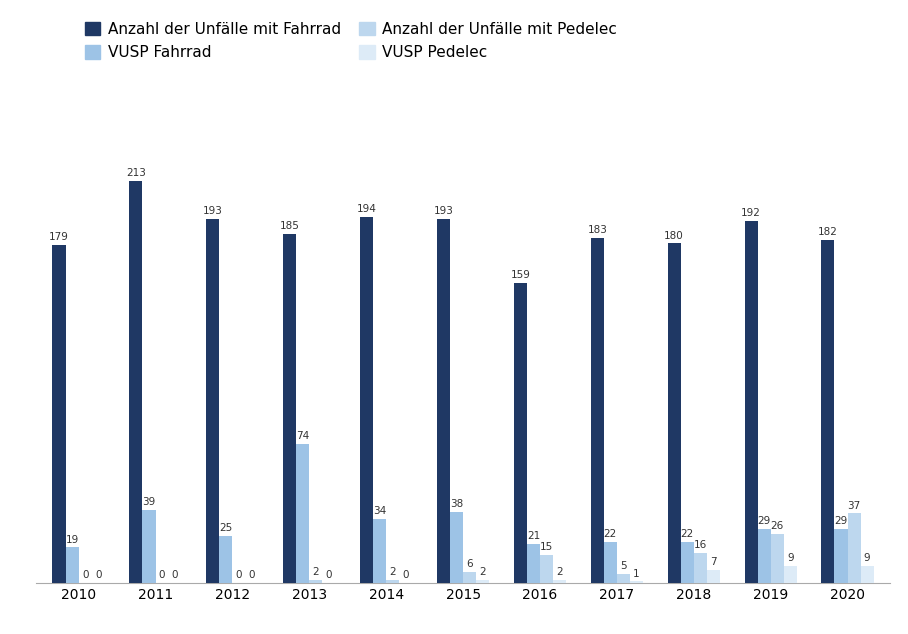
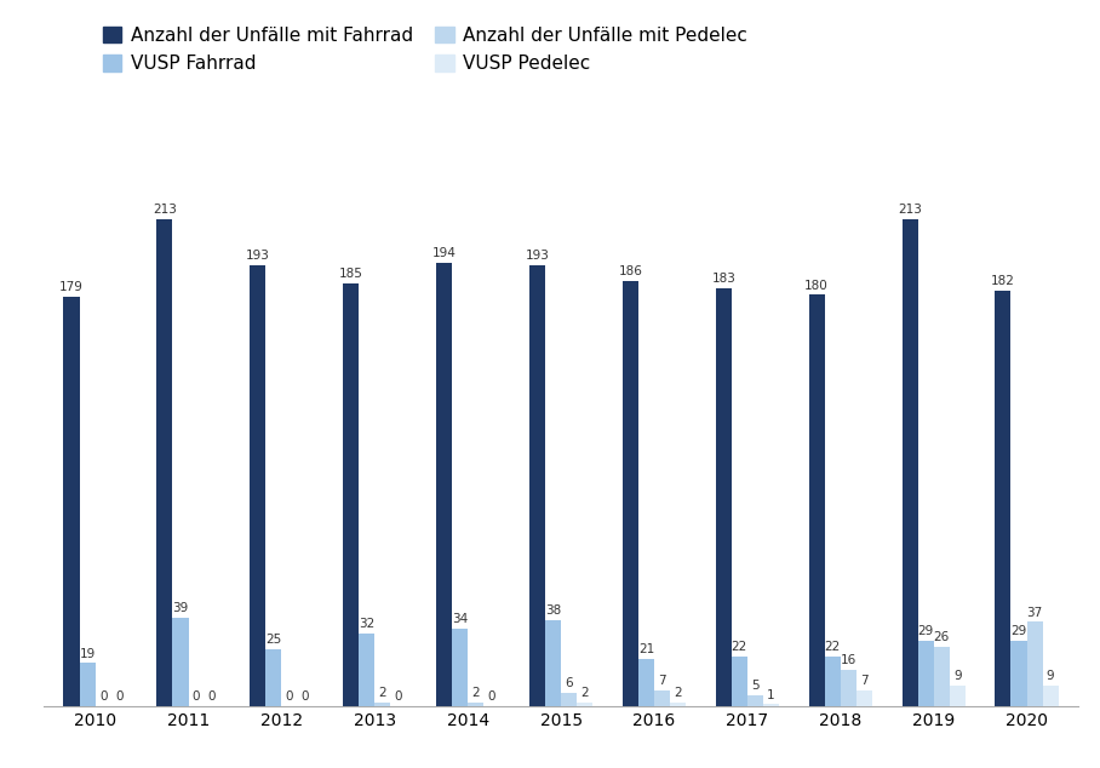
VUSP Fahrrad/2013: 74 -> 32
Anzahl der Unfälle mit Fahrrad/2016: 159 -> 186
Anzahl der Unfälle mit Pedelec/2016: 15 -> 7
Anzahl der Unfälle mit Fahrrad/2019: 192 -> 213
